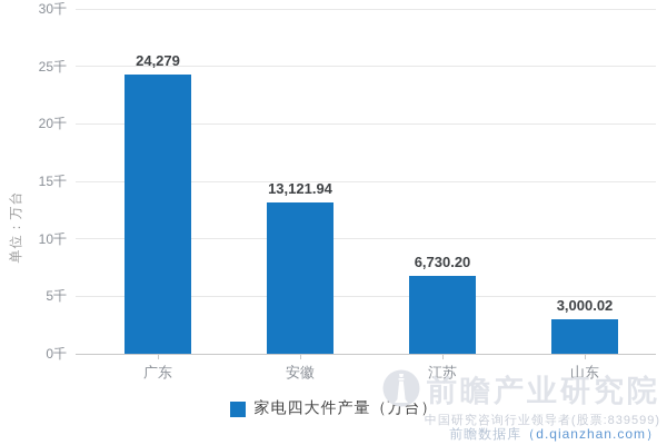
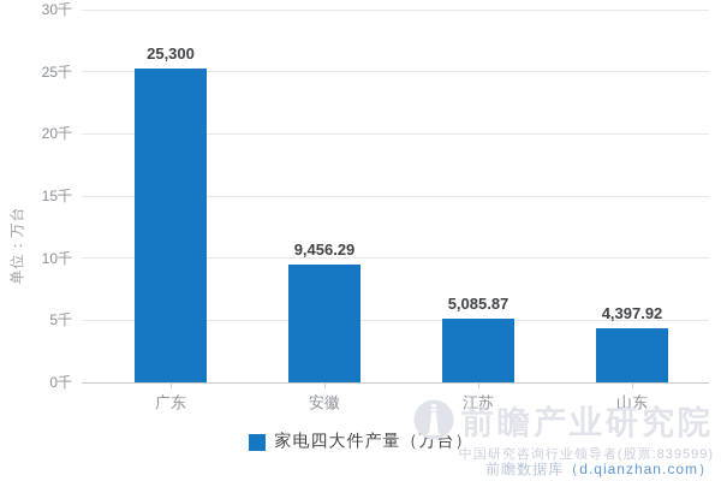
广东: 24,279 -> 25,300
安徽: 13,121.94 -> 9,456.29
江苏: 6,730.20 -> 5,085.87
山东: 3,000.02 -> 4,397.92
